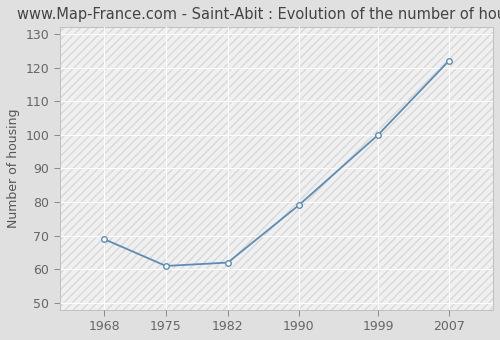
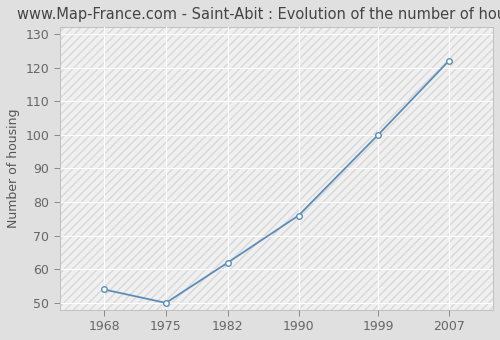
1968: 69 -> 54
1975: 61 -> 50
1990: 79 -> 76
